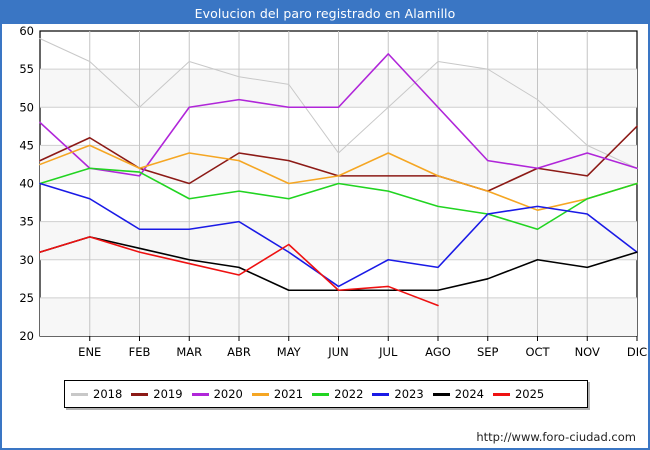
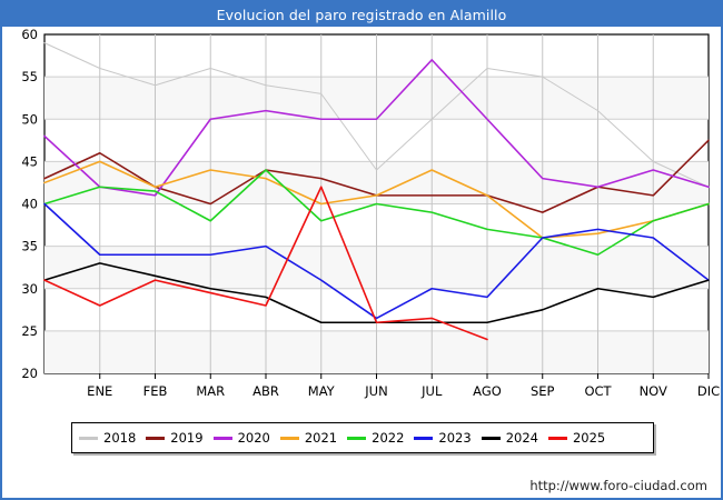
2023/ENE: 38 -> 34
2025/ENE: 33 -> 28
2018/FEB: 50 -> 54
2022/ABR: 39 -> 44
2025/MAY: 32 -> 42
2021/SEP: 39 -> 36
